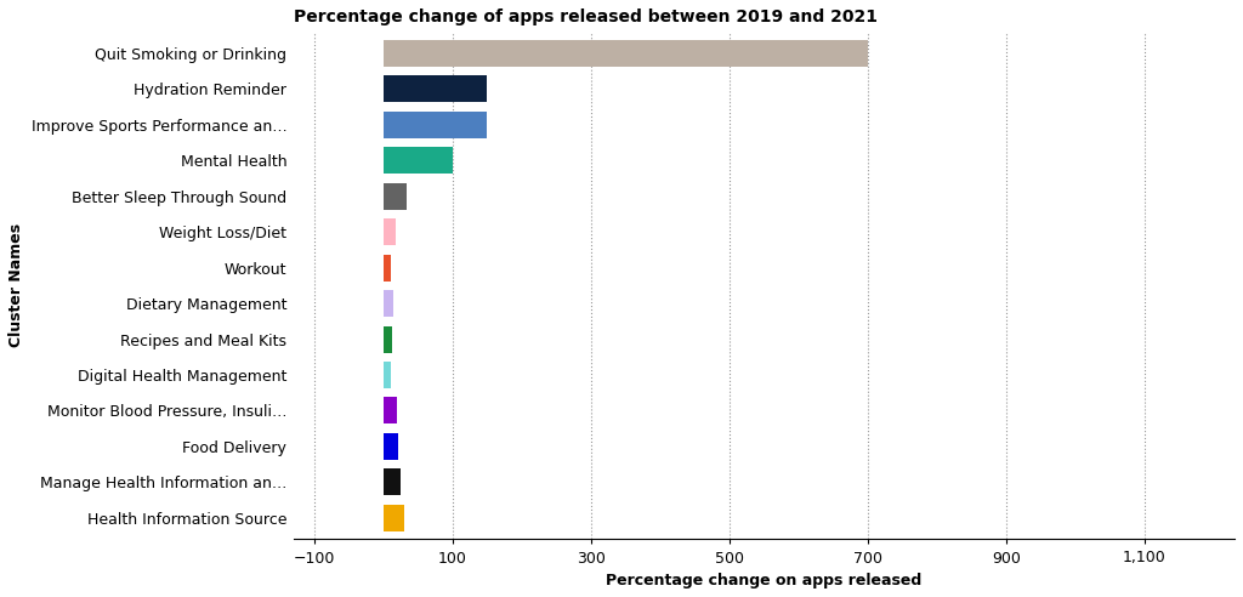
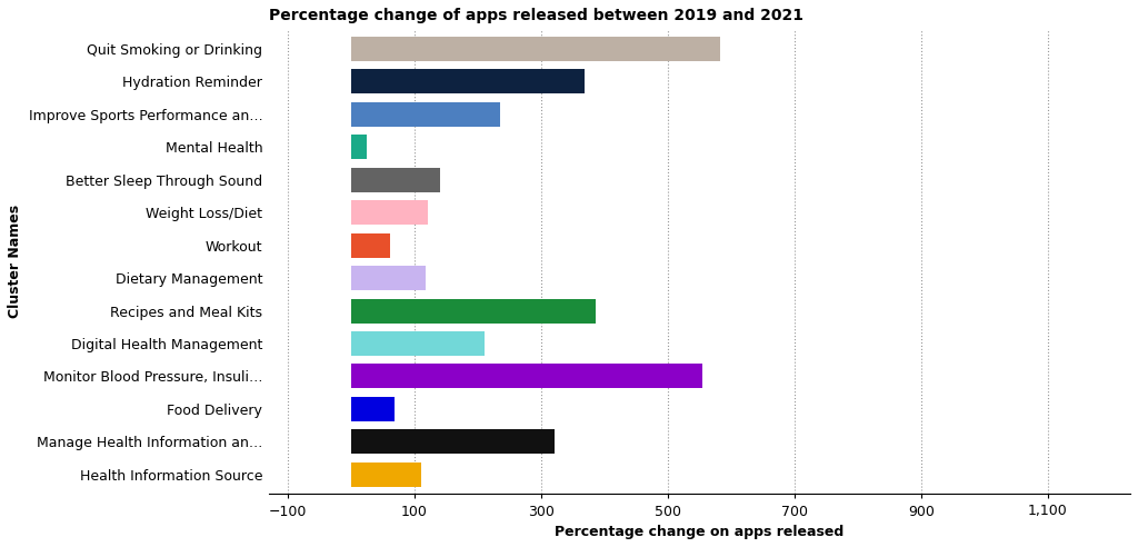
Quit Smoking or Drinking: 700 -> 582
Hydration Reminder: 150 -> 368
Improve Sports Performance an…: 150 -> 236
Mental Health: 100 -> 24
Better Sleep Through Sound: 33 -> 140
Weight Loss/Diet: 18 -> 122
Workout: 10 -> 62
Dietary Management: 15 -> 118
Recipes and Meal Kits: 12 -> 386
Digital Health Management: 10 -> 210
Monitor Blood Pressure, Insuli…: 20 -> 554
Food Delivery: 22 -> 68
Manage Health Information an…: 25 -> 322
Health Information Source: 30 -> 110
